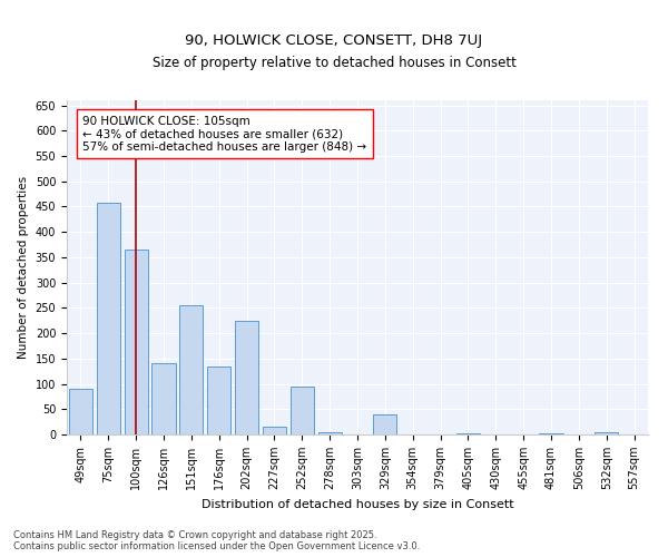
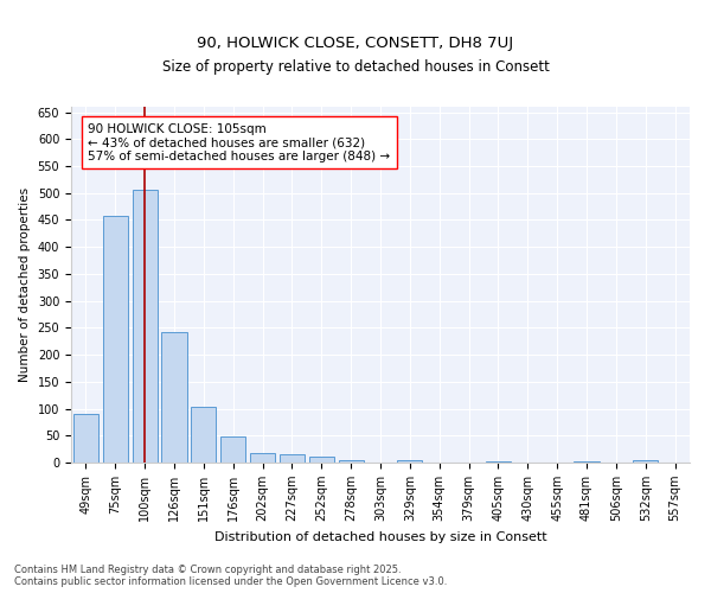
100sqm: 365 -> 507
126sqm: 140 -> 241
151sqm: 255 -> 104
176sqm: 135 -> 48
202sqm: 225 -> 18
252sqm: 95 -> 10
329sqm: 40 -> 4
